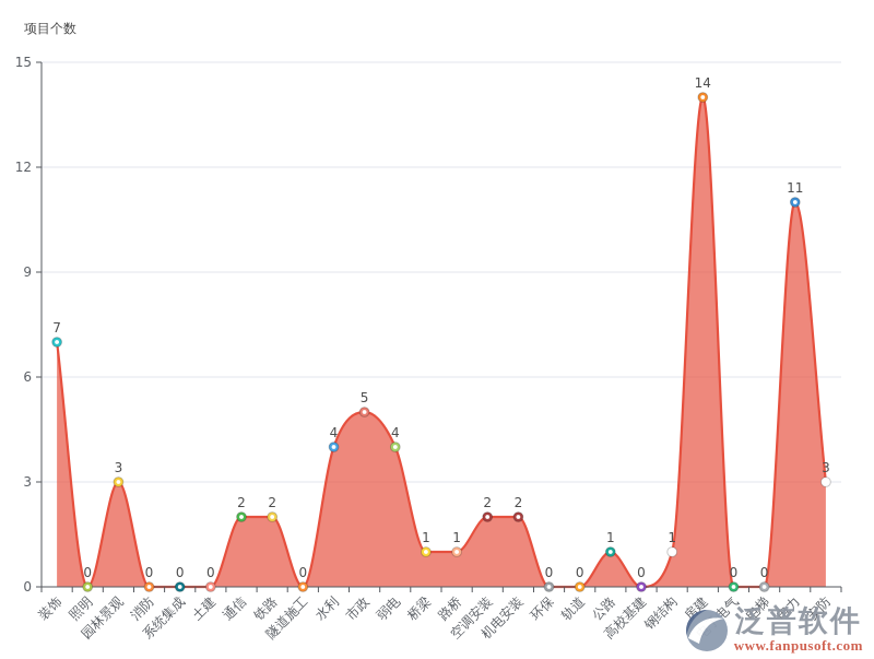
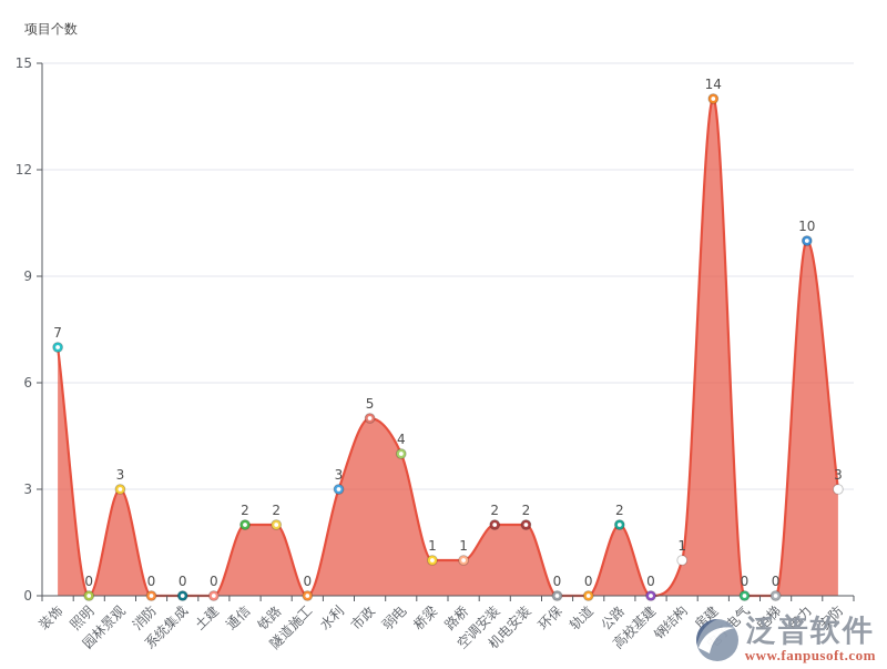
水利: 4 -> 3
公路: 1 -> 2
电力: 11 -> 10
